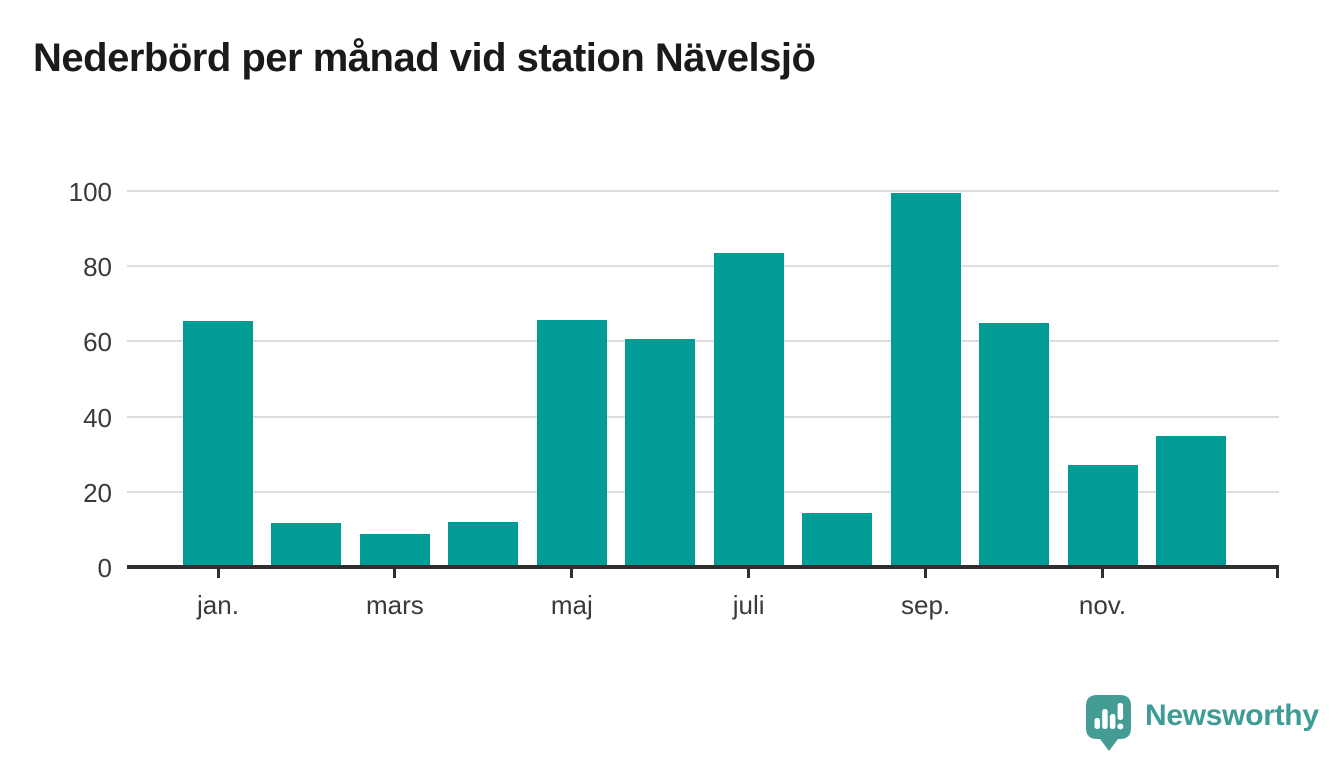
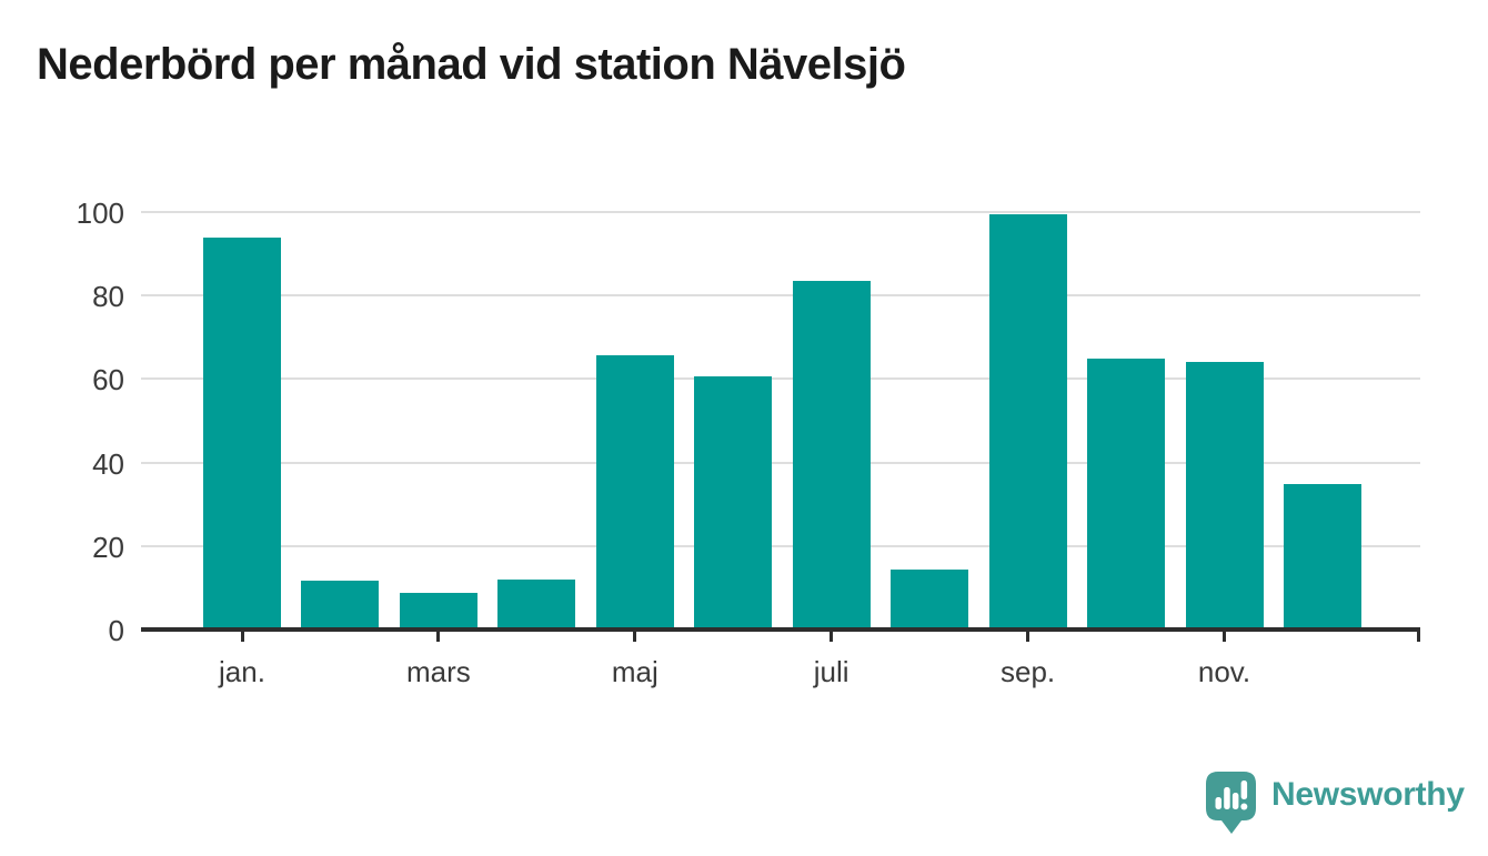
jan.: 65 -> 94
nov.: 27 -> 64
